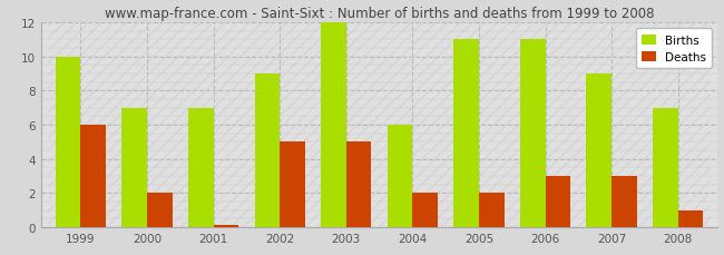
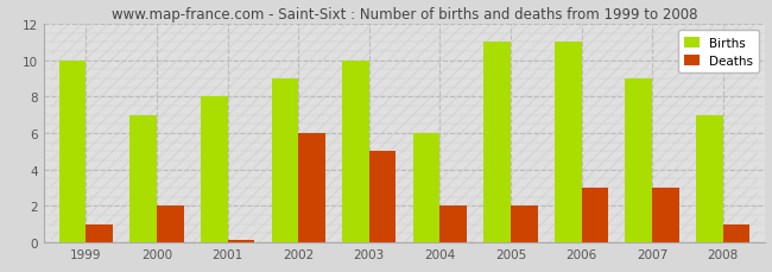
Deaths/1999: 6.0 -> 1.0
Births/2001: 7 -> 8
Deaths/2002: 5.0 -> 6.0
Births/2003: 12 -> 10
